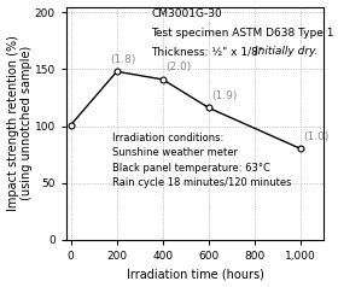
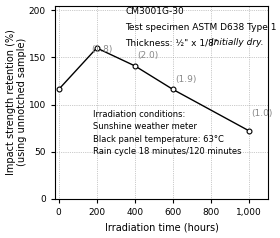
0: 101 -> 116
200: 148 -> 160
1,000: 80 -> 72
